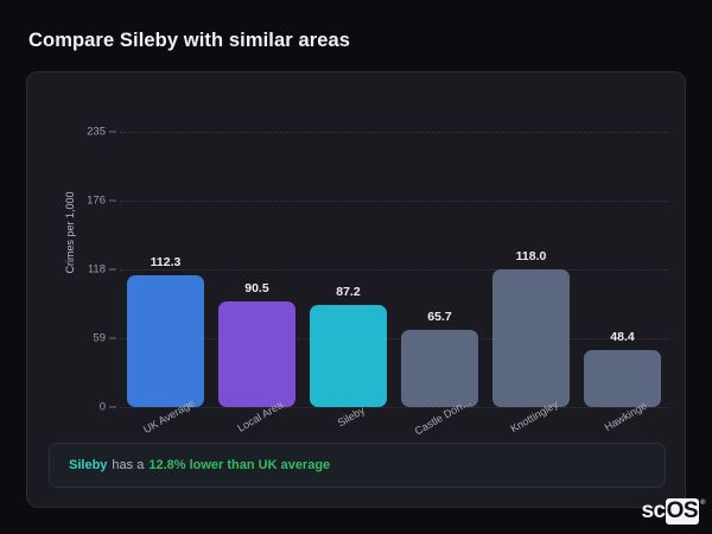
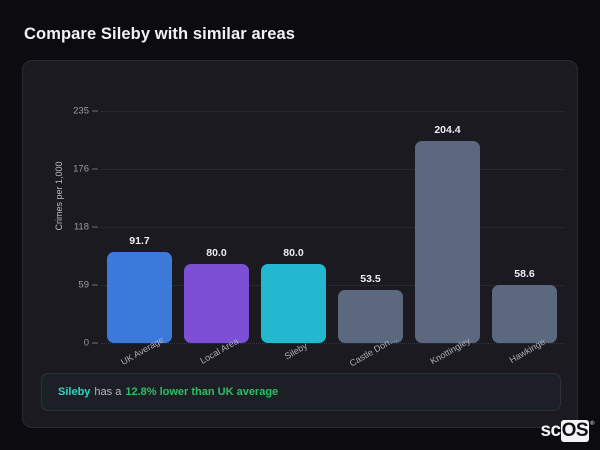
UK Average: 112.3 -> 91.7
Local Area: 90.5 -> 80.0
Sileby: 87.2 -> 80.0
Castle Don…: 65.7 -> 53.5
Knottingley: 118.0 -> 204.4
Hawkinge: 48.4 -> 58.6
